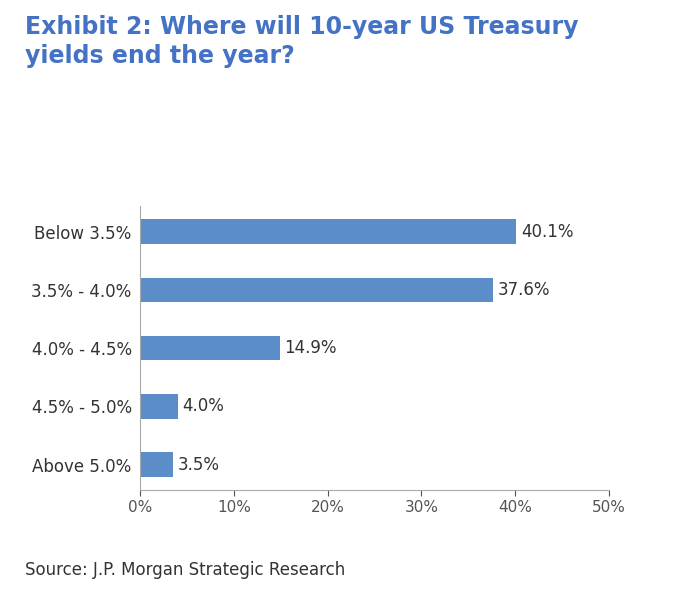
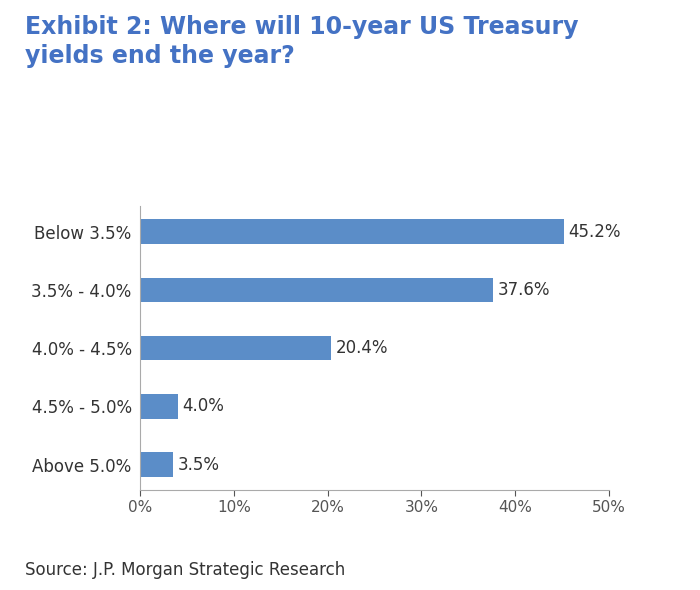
Below 3.5%: 40.1% -> 45.2%
4.0% - 4.5%: 14.9% -> 20.4%
